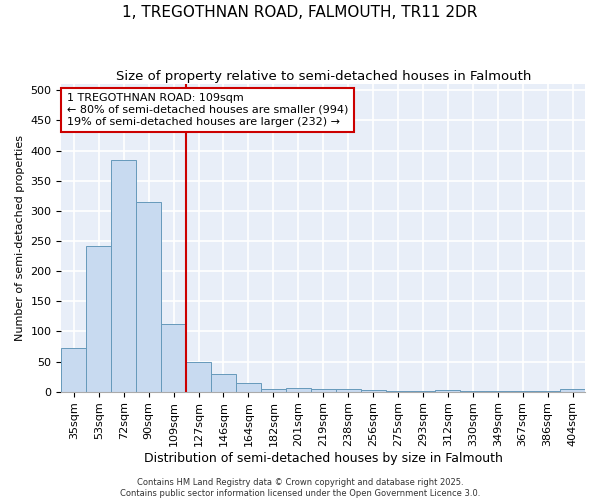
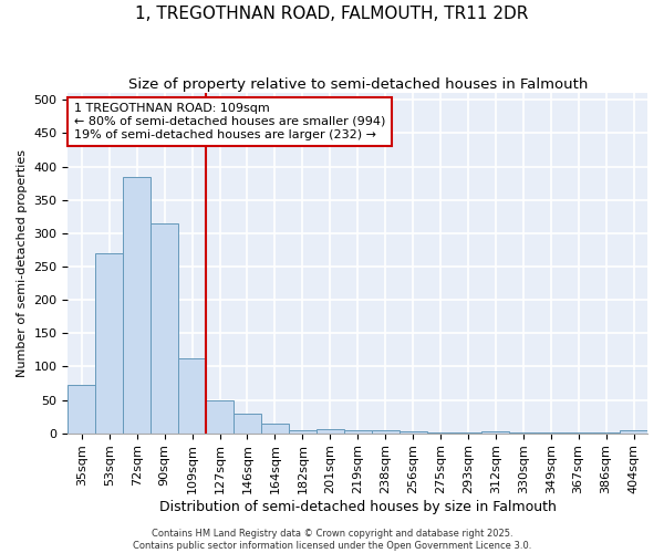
53sqm: 242 -> 270
